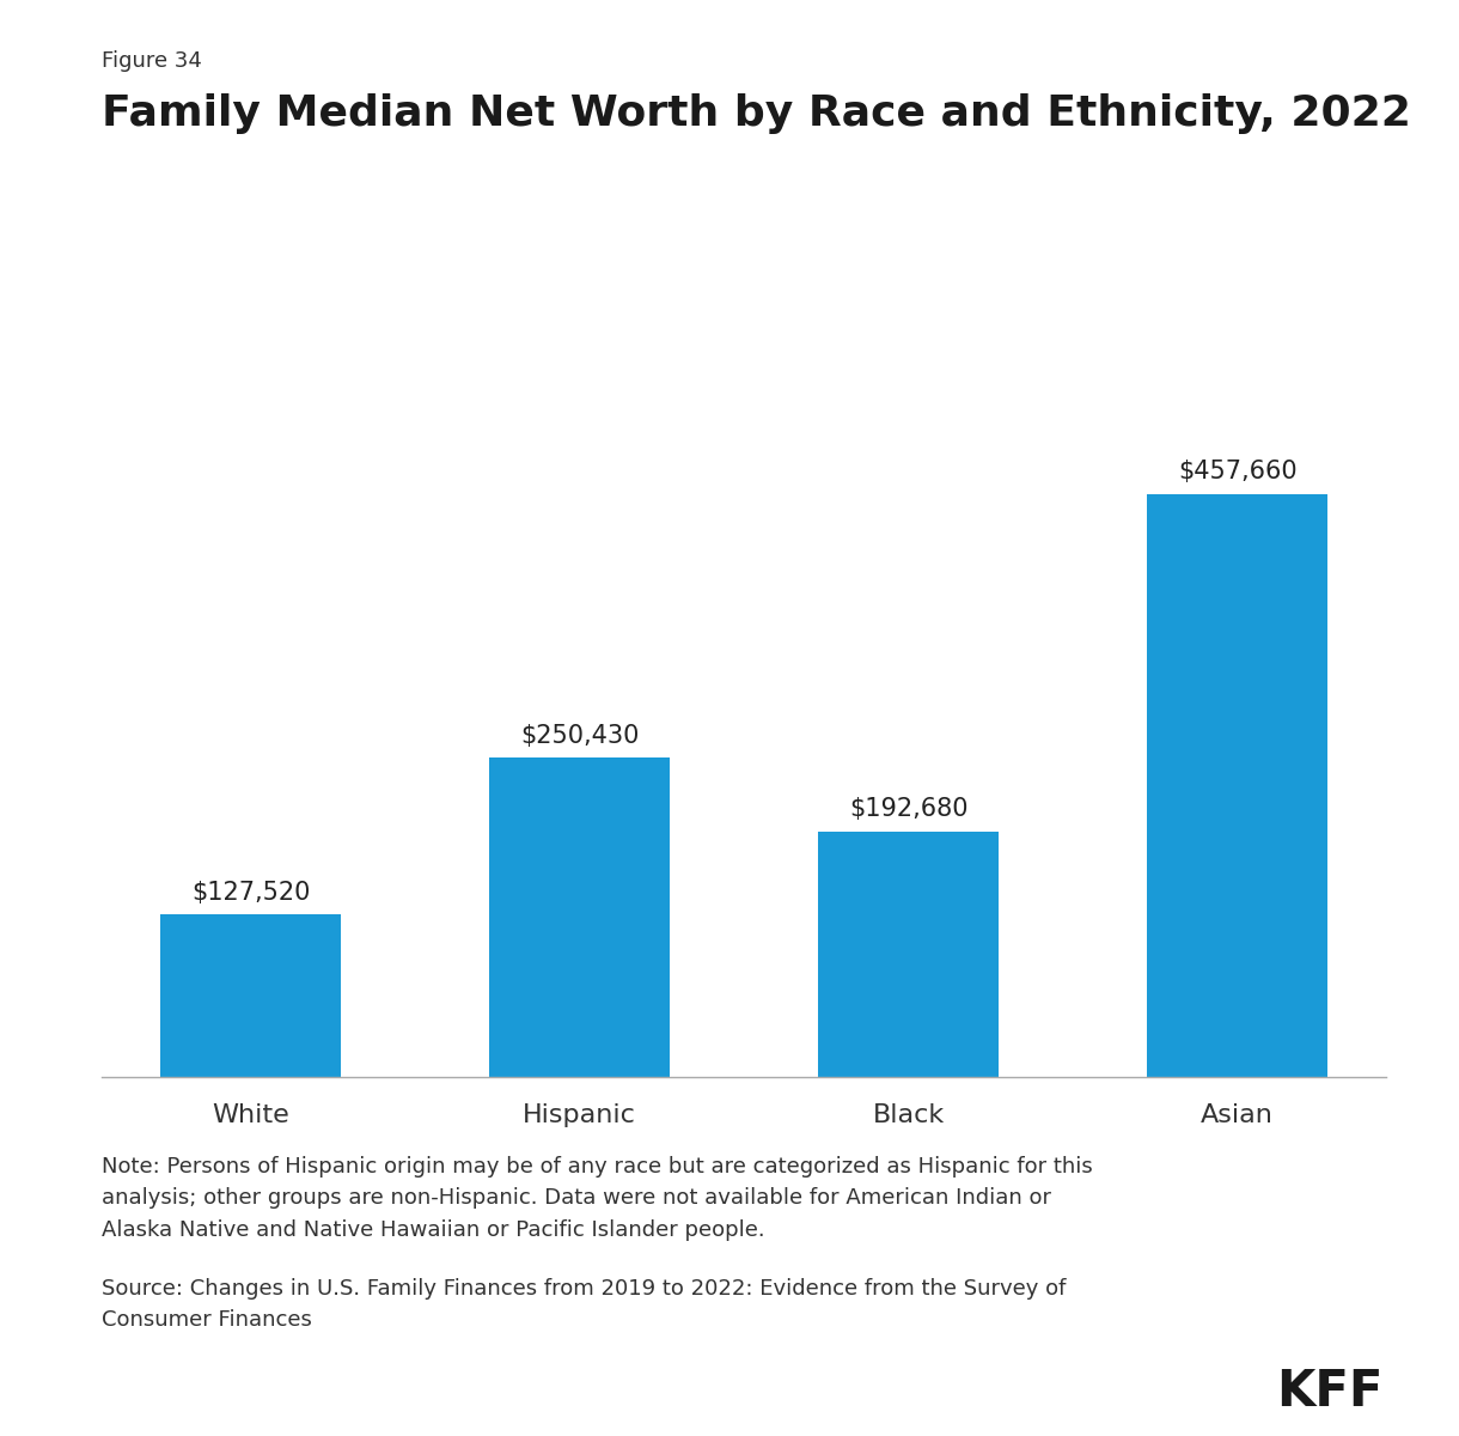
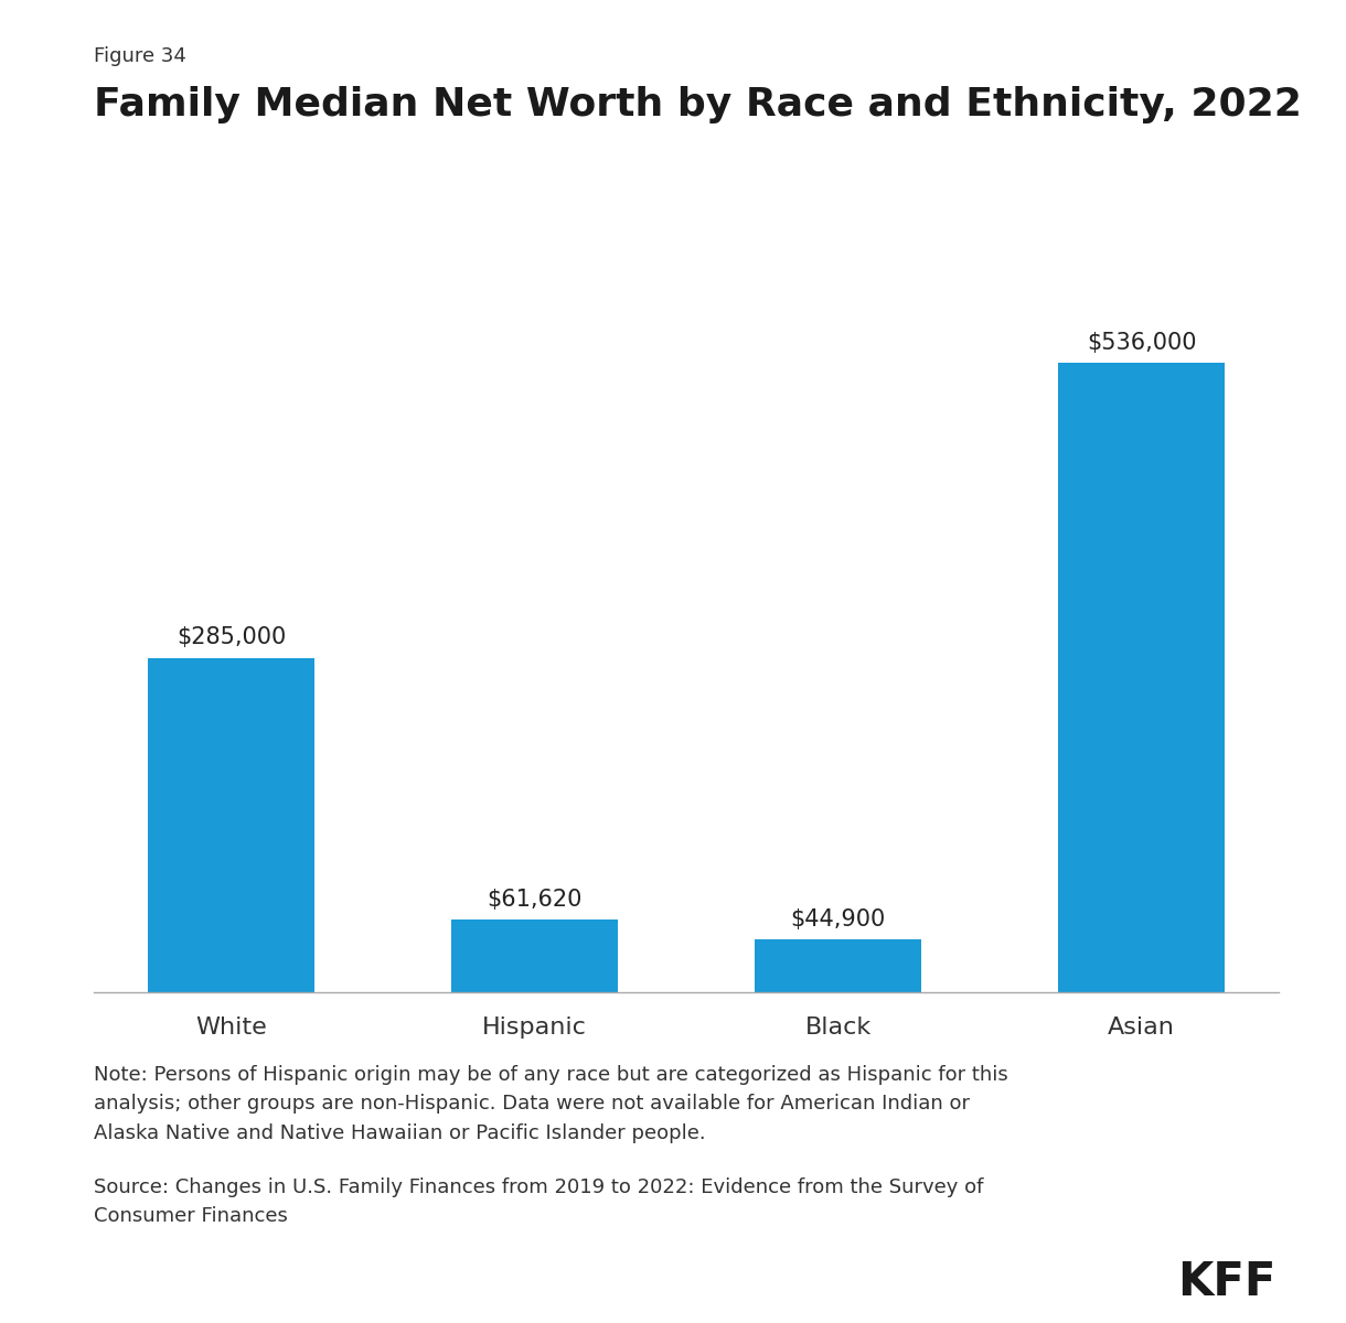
White: $127,520 -> $285,000
Hispanic: $250,430 -> $61,620
Black: $192,680 -> $44,900
Asian: $457,660 -> $536,000
